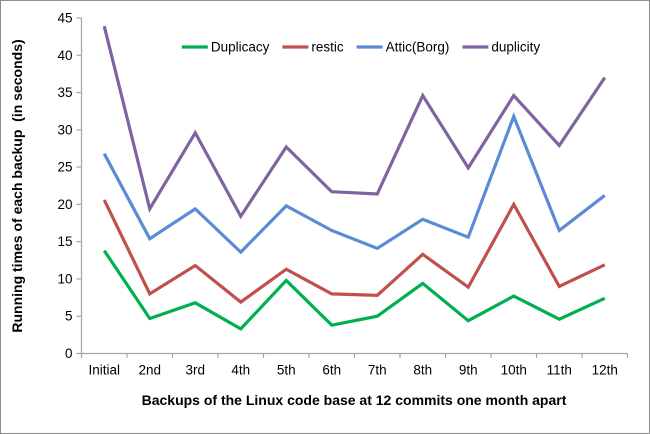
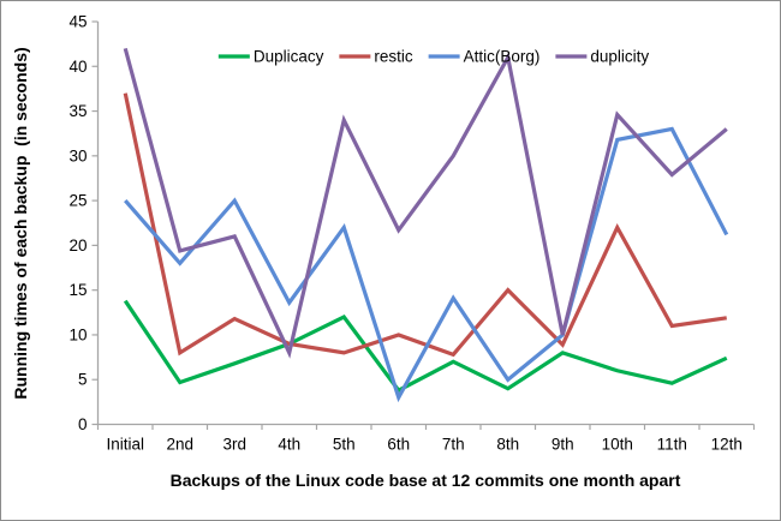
restic/Initial: 21 -> 37
Attic(Borg)/Initial: 27 -> 25
duplicity/Initial: 44 -> 42
Attic(Borg)/2nd: 15 -> 18
Attic(Borg)/3rd: 19 -> 25
duplicity/3rd: 30 -> 21
Duplicacy/4th: 3 -> 9
restic/4th: 7 -> 9
duplicity/4th: 18 -> 8
Duplicacy/5th: 10 -> 12
restic/5th: 11 -> 8
Attic(Borg)/5th: 20 -> 22
duplicity/5th: 28 -> 34
restic/6th: 8 -> 10
Attic(Borg)/6th: 16 -> 3
Duplicacy/7th: 5 -> 7
duplicity/7th: 21 -> 30
Duplicacy/8th: 9 -> 4
restic/8th: 13 -> 15
Attic(Borg)/8th: 18 -> 5
duplicity/8th: 35 -> 41
Duplicacy/9th: 4 -> 8
Attic(Borg)/9th: 16 -> 10
duplicity/9th: 25 -> 10
Duplicacy/10th: 8 -> 6
restic/10th: 20 -> 22
restic/11th: 9 -> 11
Attic(Borg)/11th: 16 -> 33
duplicity/12th: 37 -> 33
